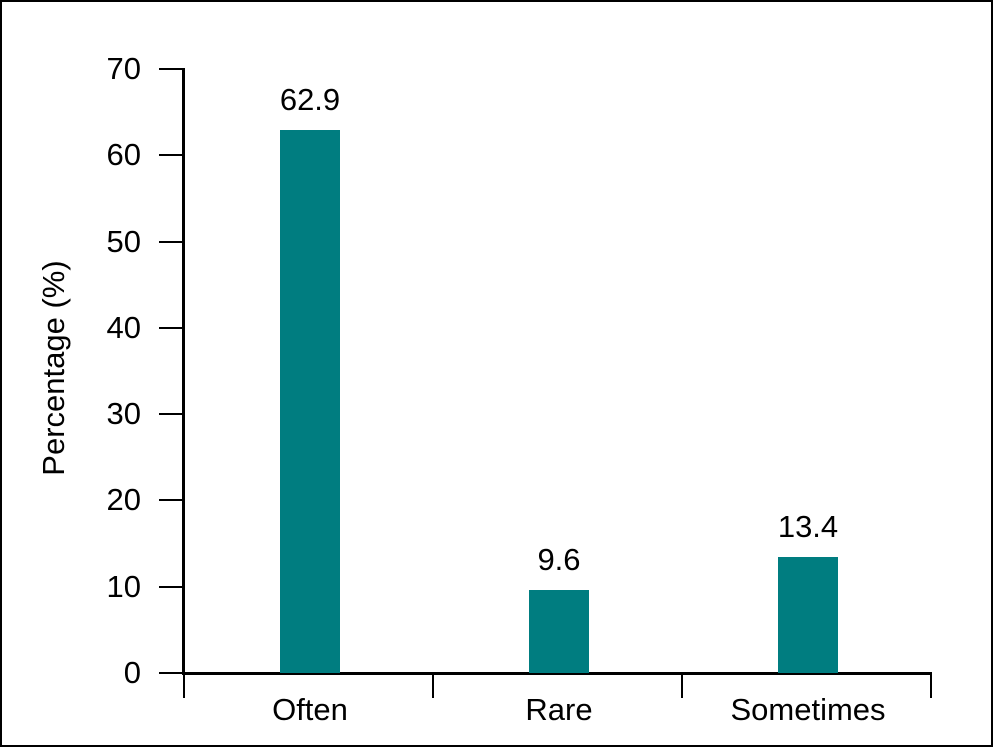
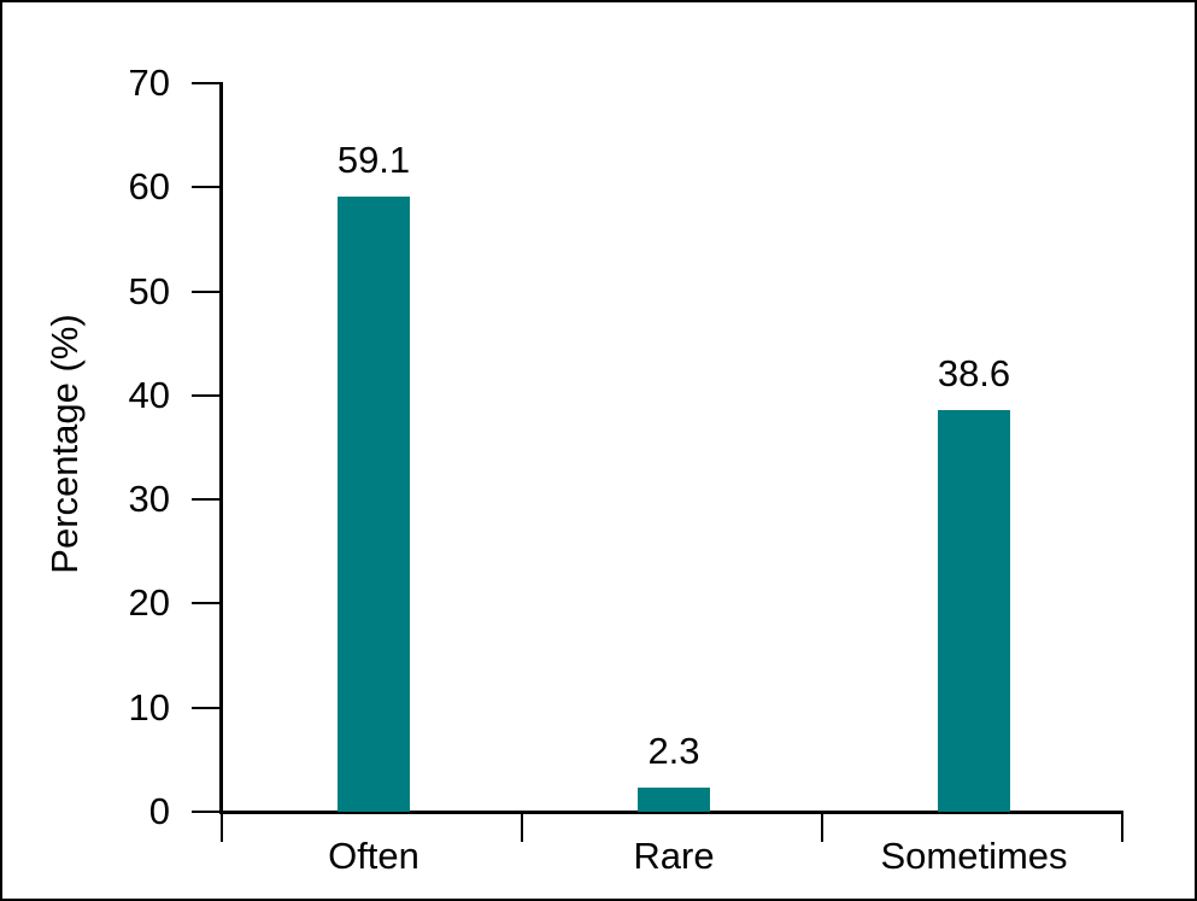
Often: 62.9 -> 59.1
Rare: 9.6 -> 2.3
Sometimes: 13.4 -> 38.6
